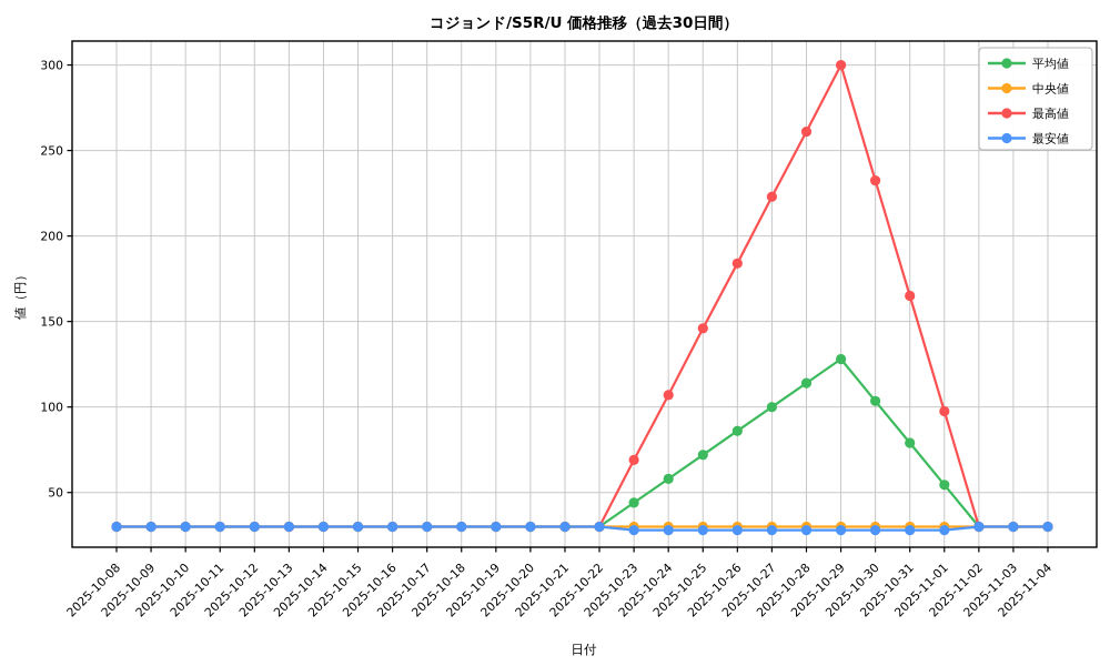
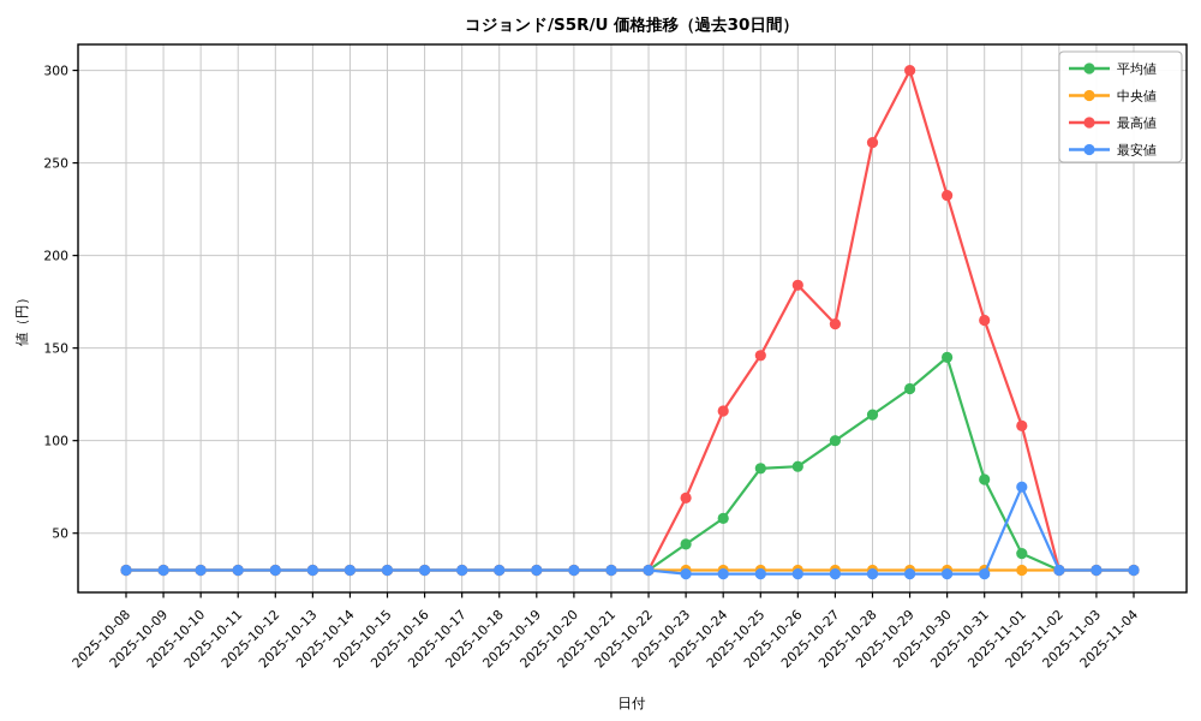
最高値/2025-10-24: 107 -> 116
平均値/2025-10-25: 72 -> 85
最高値/2025-10-27: 223 -> 163
平均値/2025-10-30: 104 -> 145
平均値/2025-11-01: 54 -> 39
最高値/2025-11-01: 98 -> 108
最安値/2025-11-01: 28 -> 75
